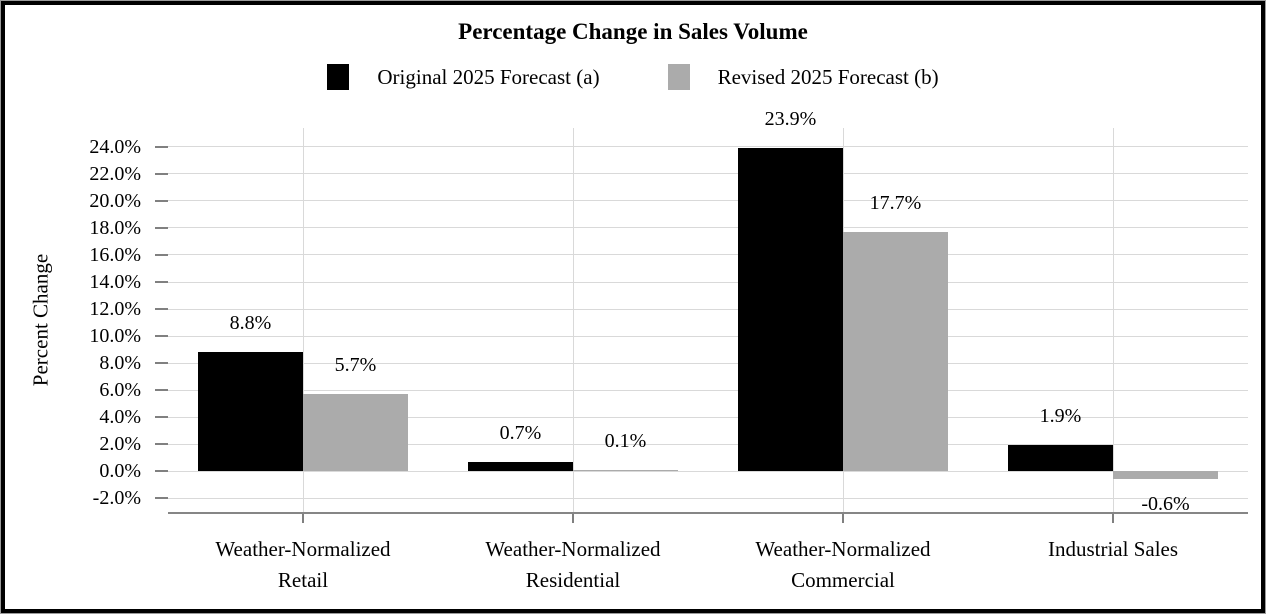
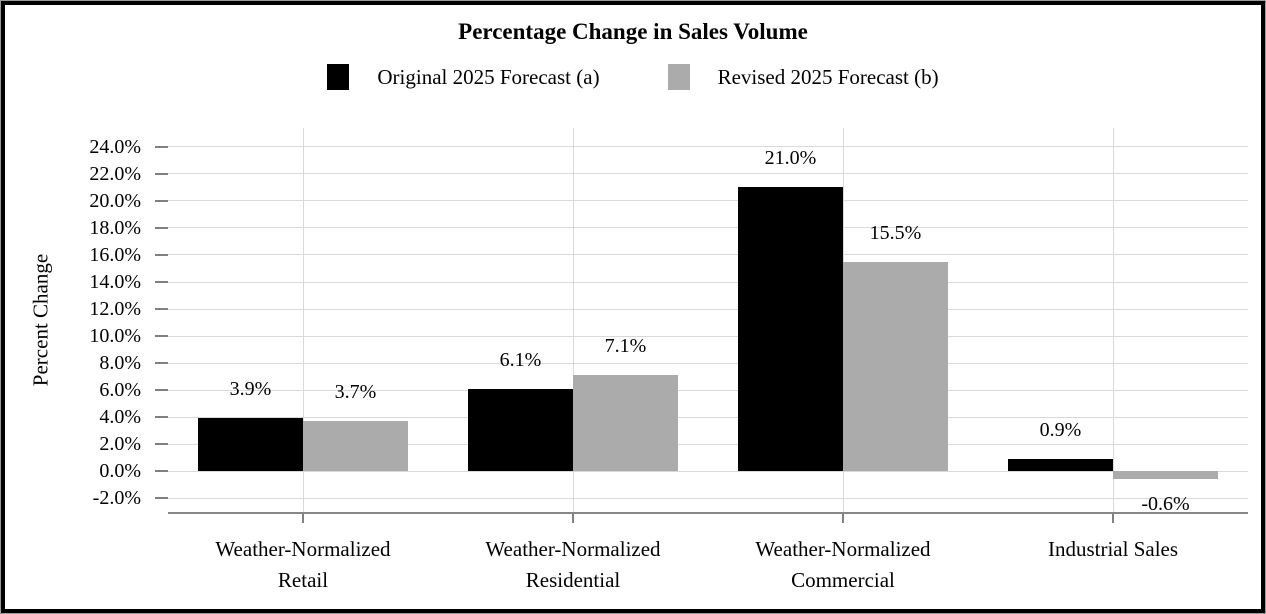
Original 2025 Forecast (a)/Weather-Normalized Retail: 8.8% -> 3.9%
Revised 2025 Forecast (b)/Weather-Normalized Retail: 5.7% -> 3.7%
Original 2025 Forecast (a)/Weather-Normalized Residential: 0.7% -> 6.1%
Revised 2025 Forecast (b)/Weather-Normalized Residential: 0.1% -> 7.1%
Original 2025 Forecast (a)/Weather-Normalized Commercial: 23.9% -> 21.0%
Revised 2025 Forecast (b)/Weather-Normalized Commercial: 17.7% -> 15.5%
Original 2025 Forecast (a)/Industrial Sales: 1.9% -> 0.9%
